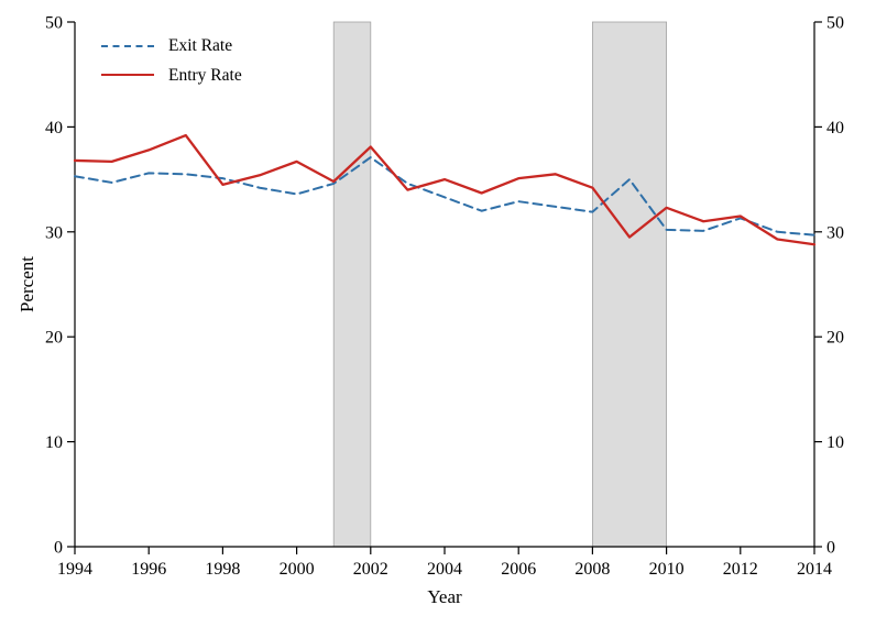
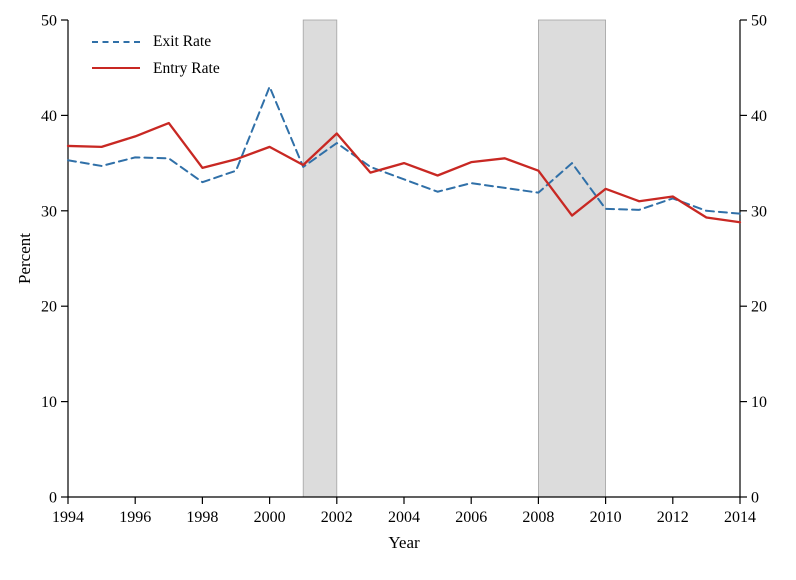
Exit Rate/1998: 35 -> 33
Exit Rate/2000: 34 -> 43
